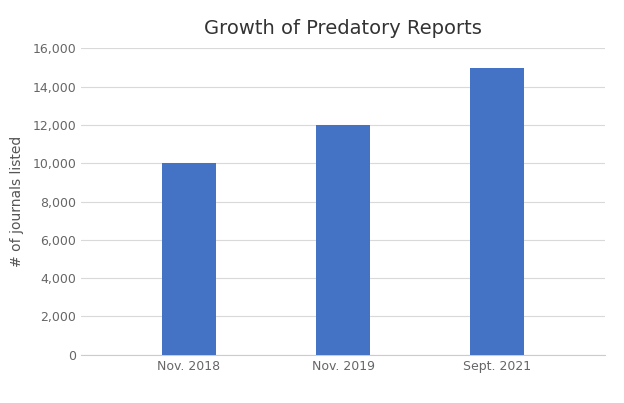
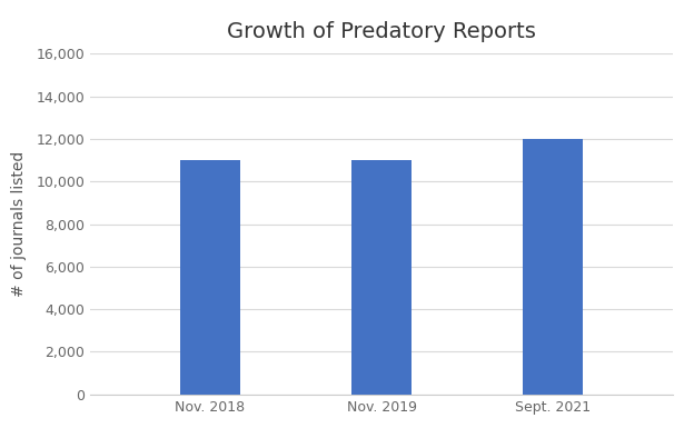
Nov. 2018: 10,000 -> 11,000
Nov. 2019: 12,000 -> 11,000
Sept. 2021: 15,000 -> 12,000
